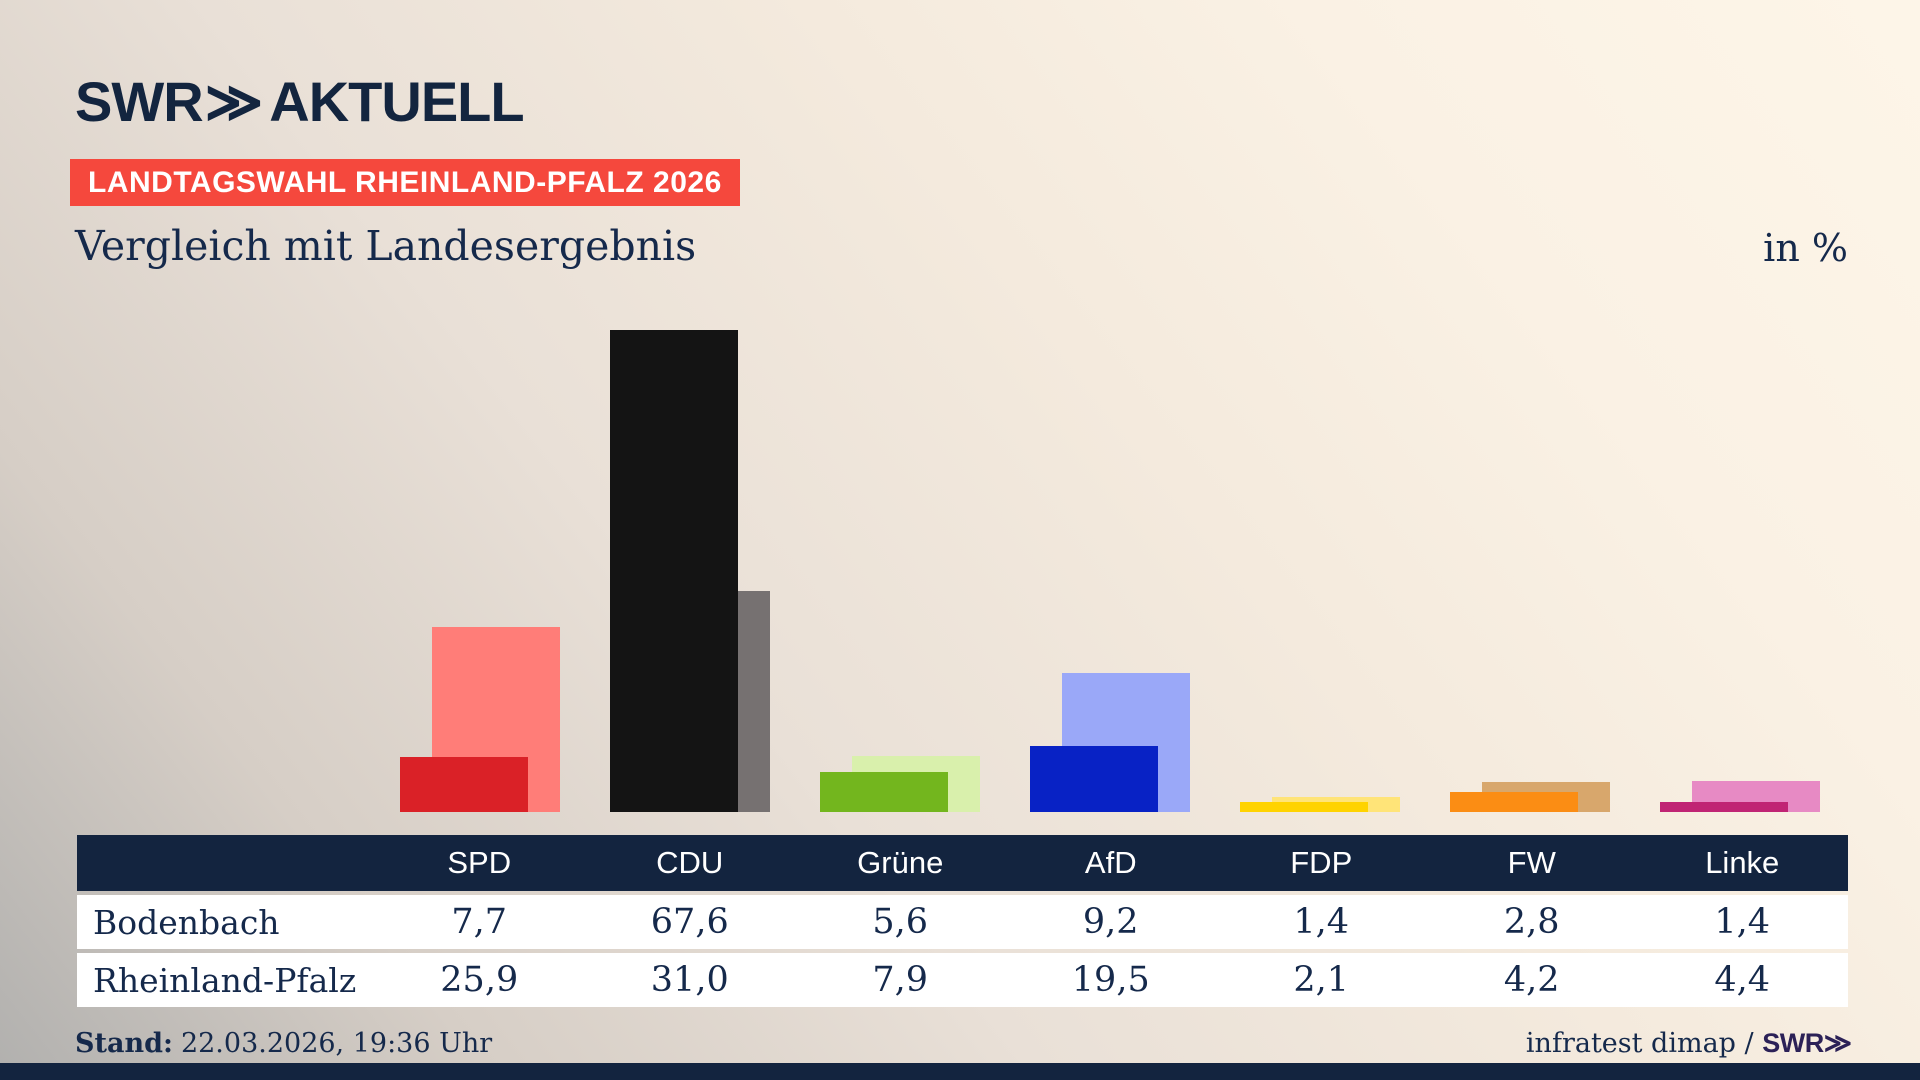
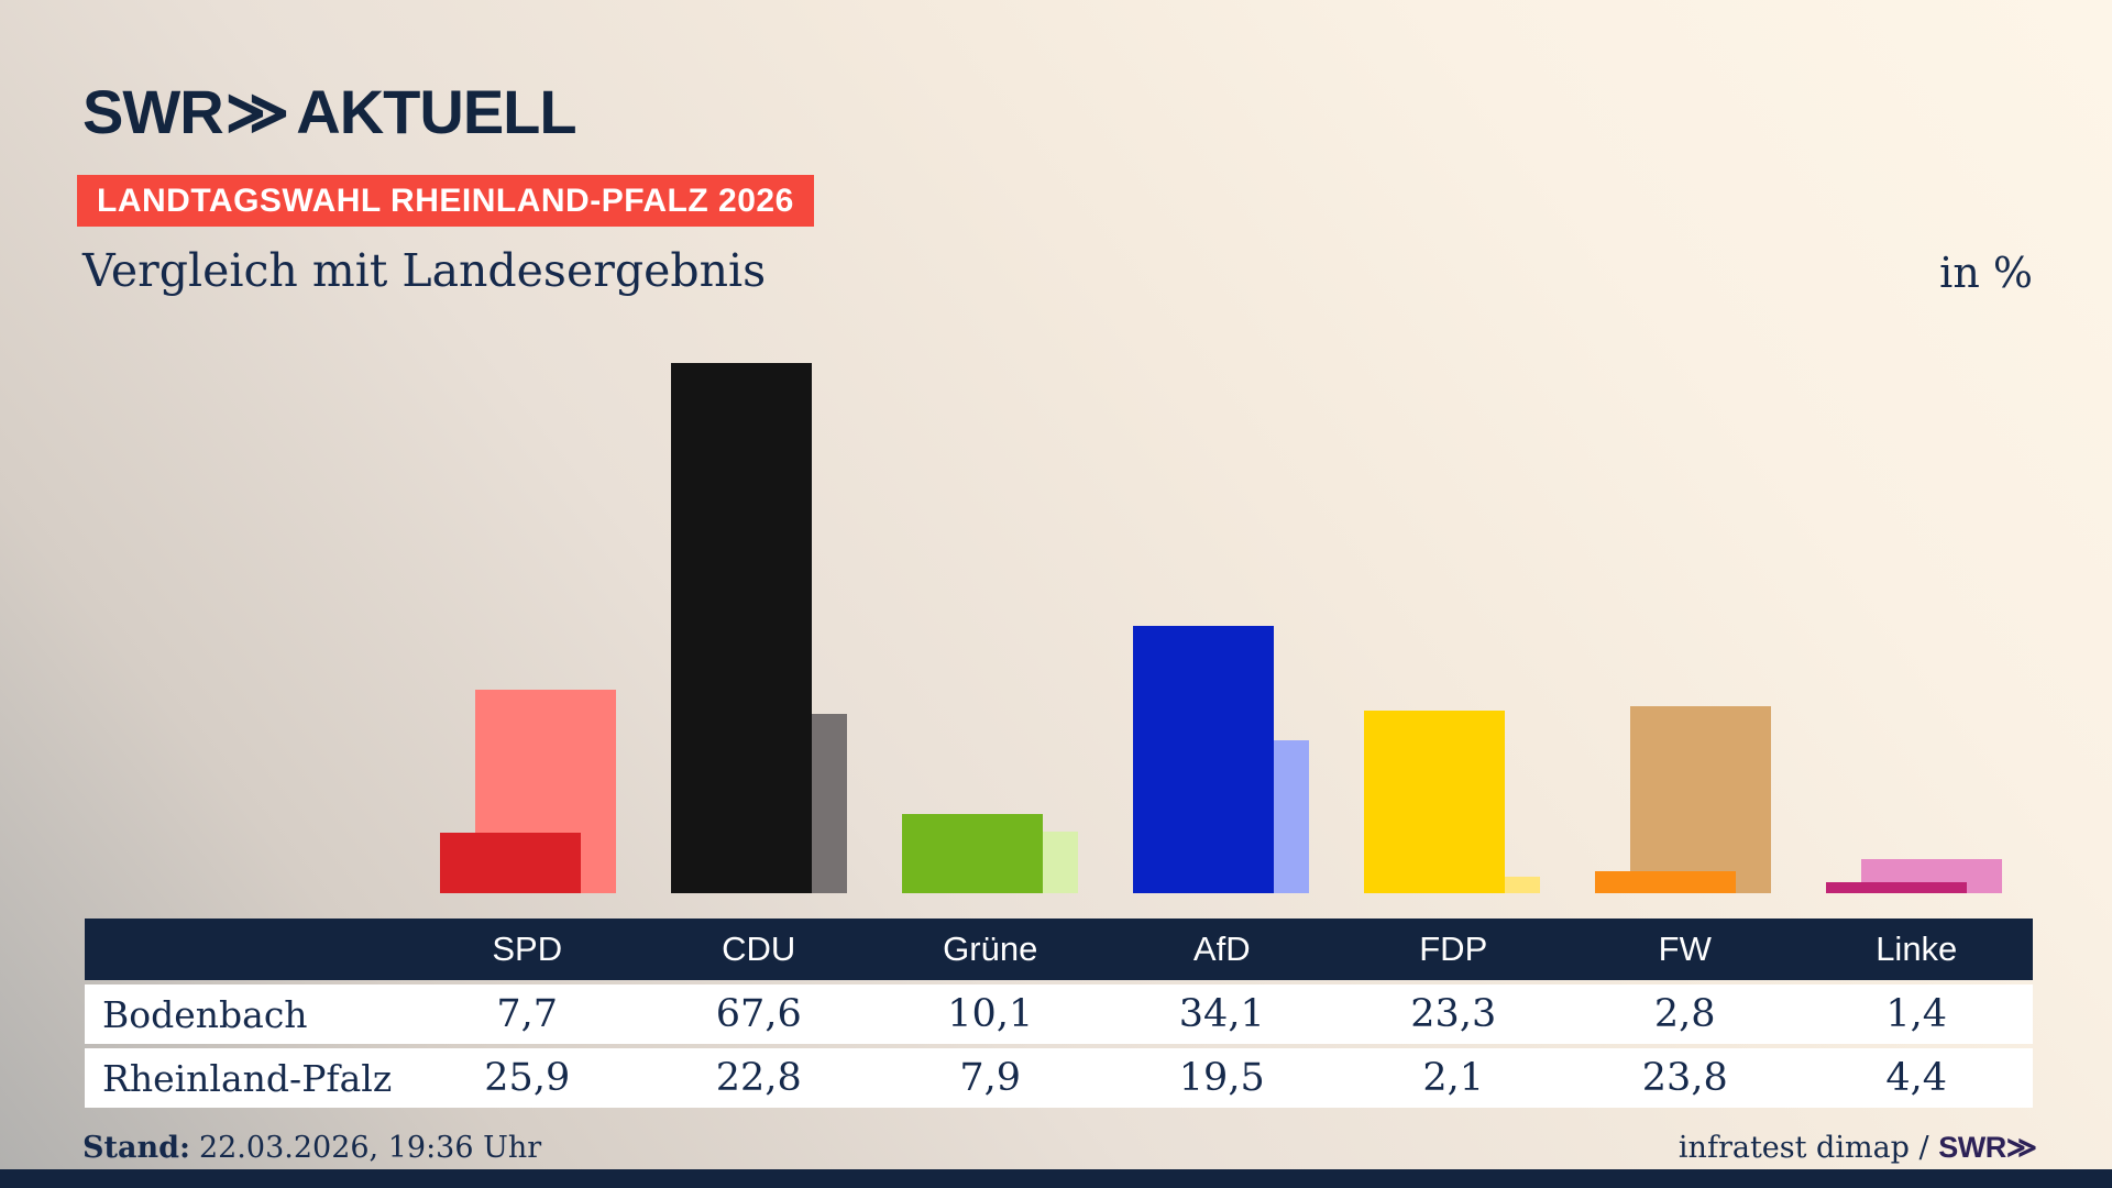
Rheinland-Pfalz/CDU: 31,0 -> 22,8
Bodenbach/Grüne: 5,6 -> 10,1
Bodenbach/AfD: 9,2 -> 34,1
Bodenbach/FDP: 1,4 -> 23,3
Rheinland-Pfalz/FW: 4,2 -> 23,8
